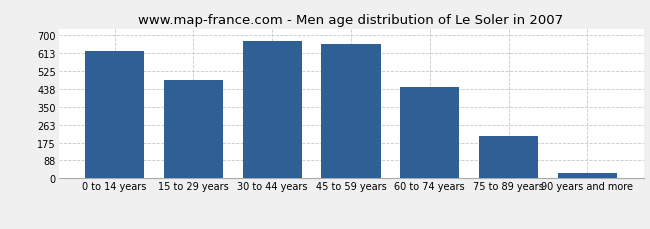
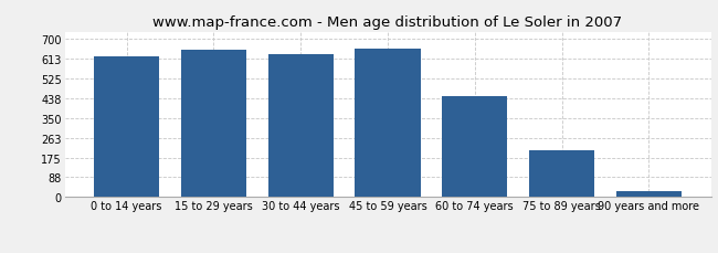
15 to 29 years: 480 -> 650
30 to 44 years: 670 -> 630
